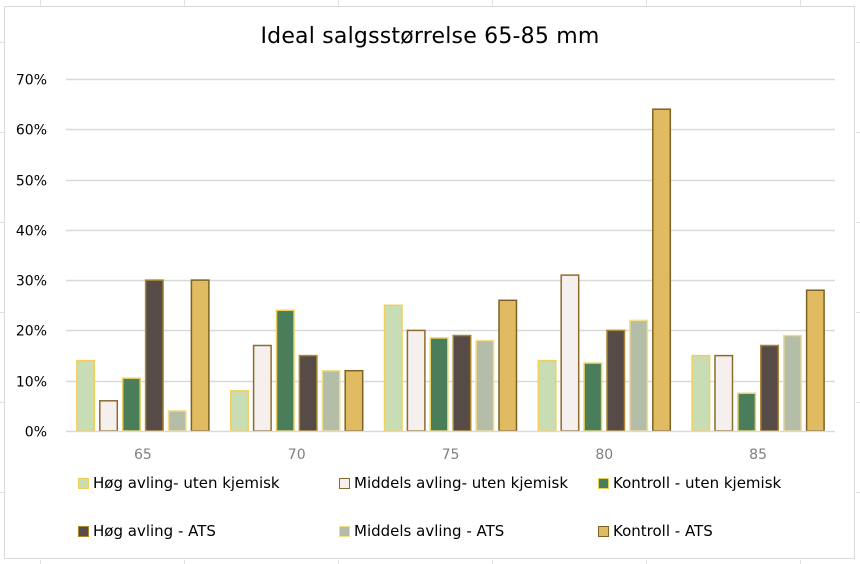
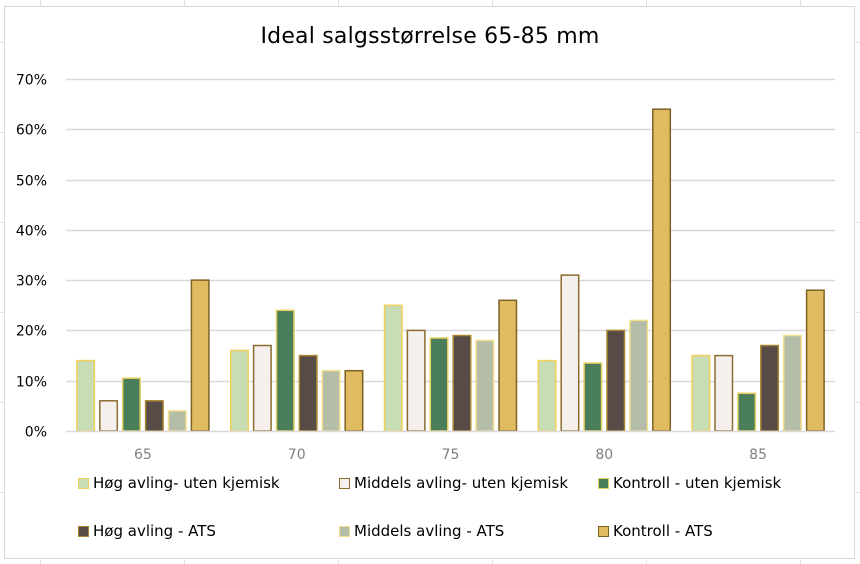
Høg avling - ATS/65: 30% -> 6%
Høg avling- uten kjemisk/70: 8% -> 16%
